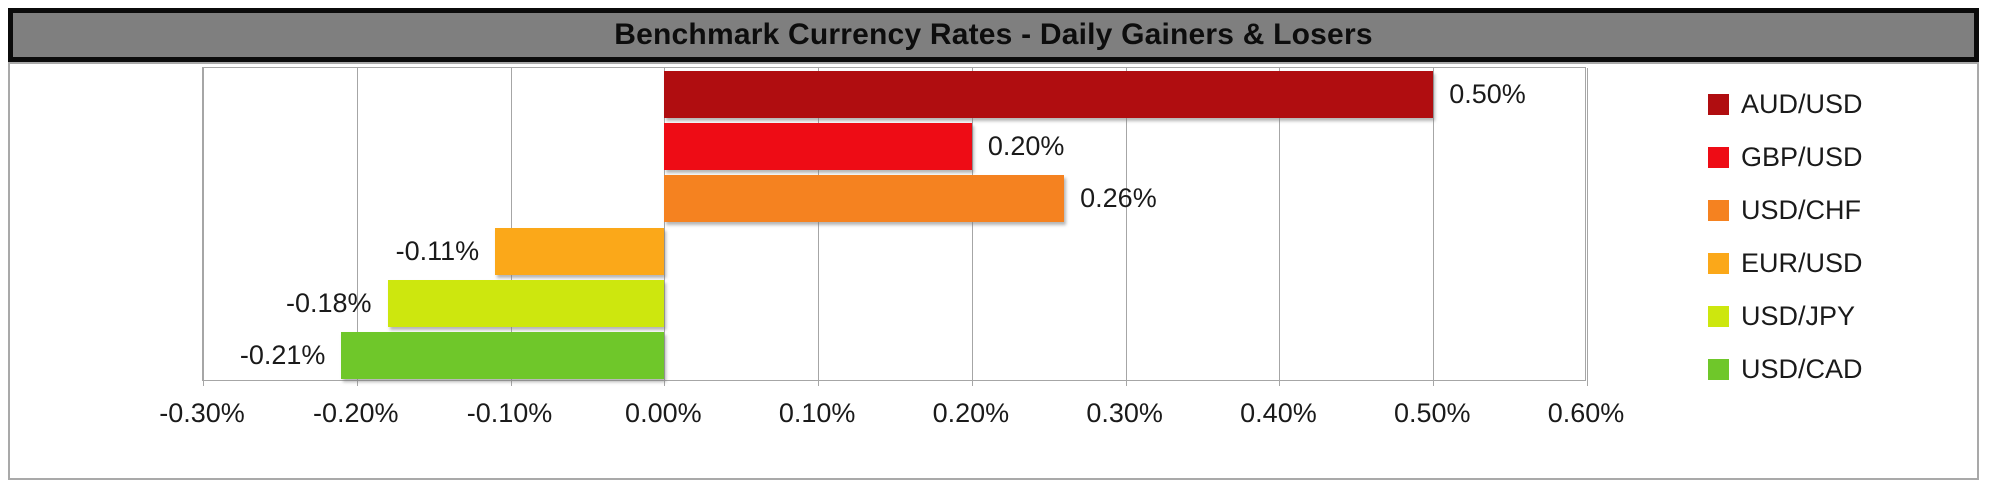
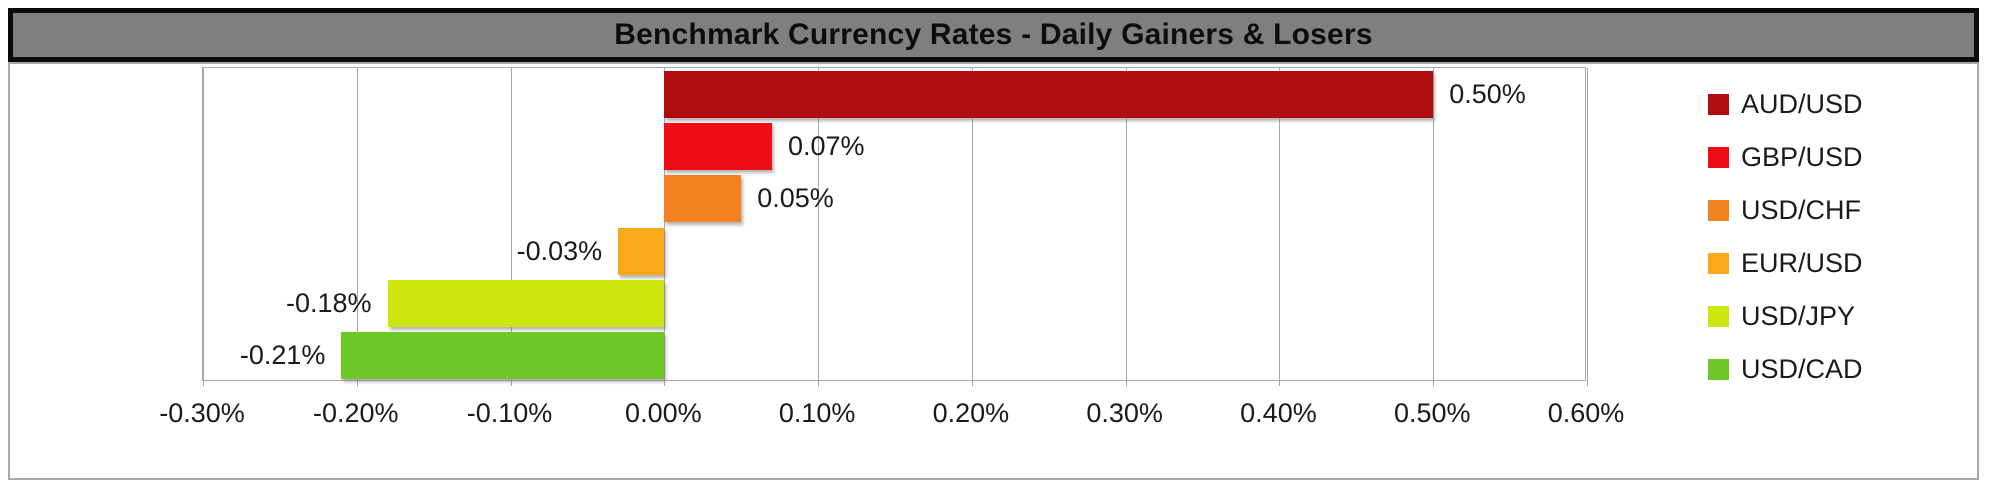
GBP/USD: 0.20% -> 0.07%
USD/CHF: 0.26% -> 0.05%
EUR/USD: -0.11% -> -0.03%
